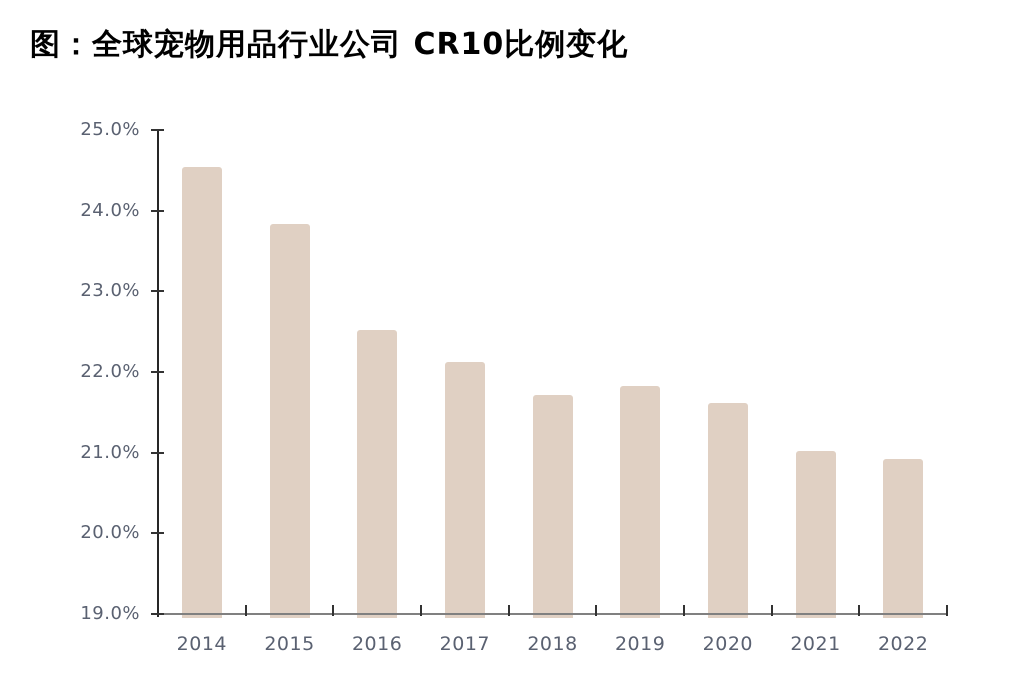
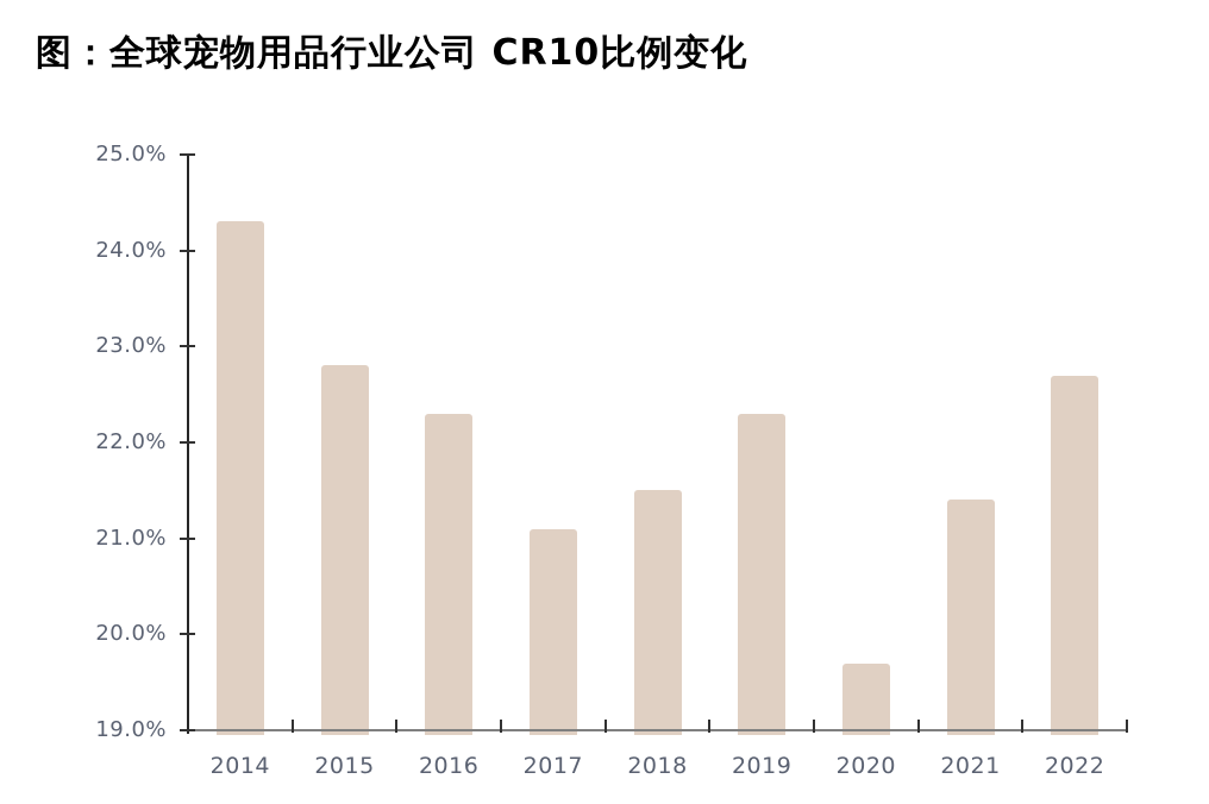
2014: 24.5% -> 24.3%
2015: 23.8% -> 22.8%
2016: 22.5% -> 22.3%
2017: 22.1% -> 21.1%
2018: 21.7% -> 21.5%
2019: 21.8% -> 22.3%
2020: 21.6% -> 19.7%
2021: 21.0% -> 21.4%
2022: 20.9% -> 22.7%
